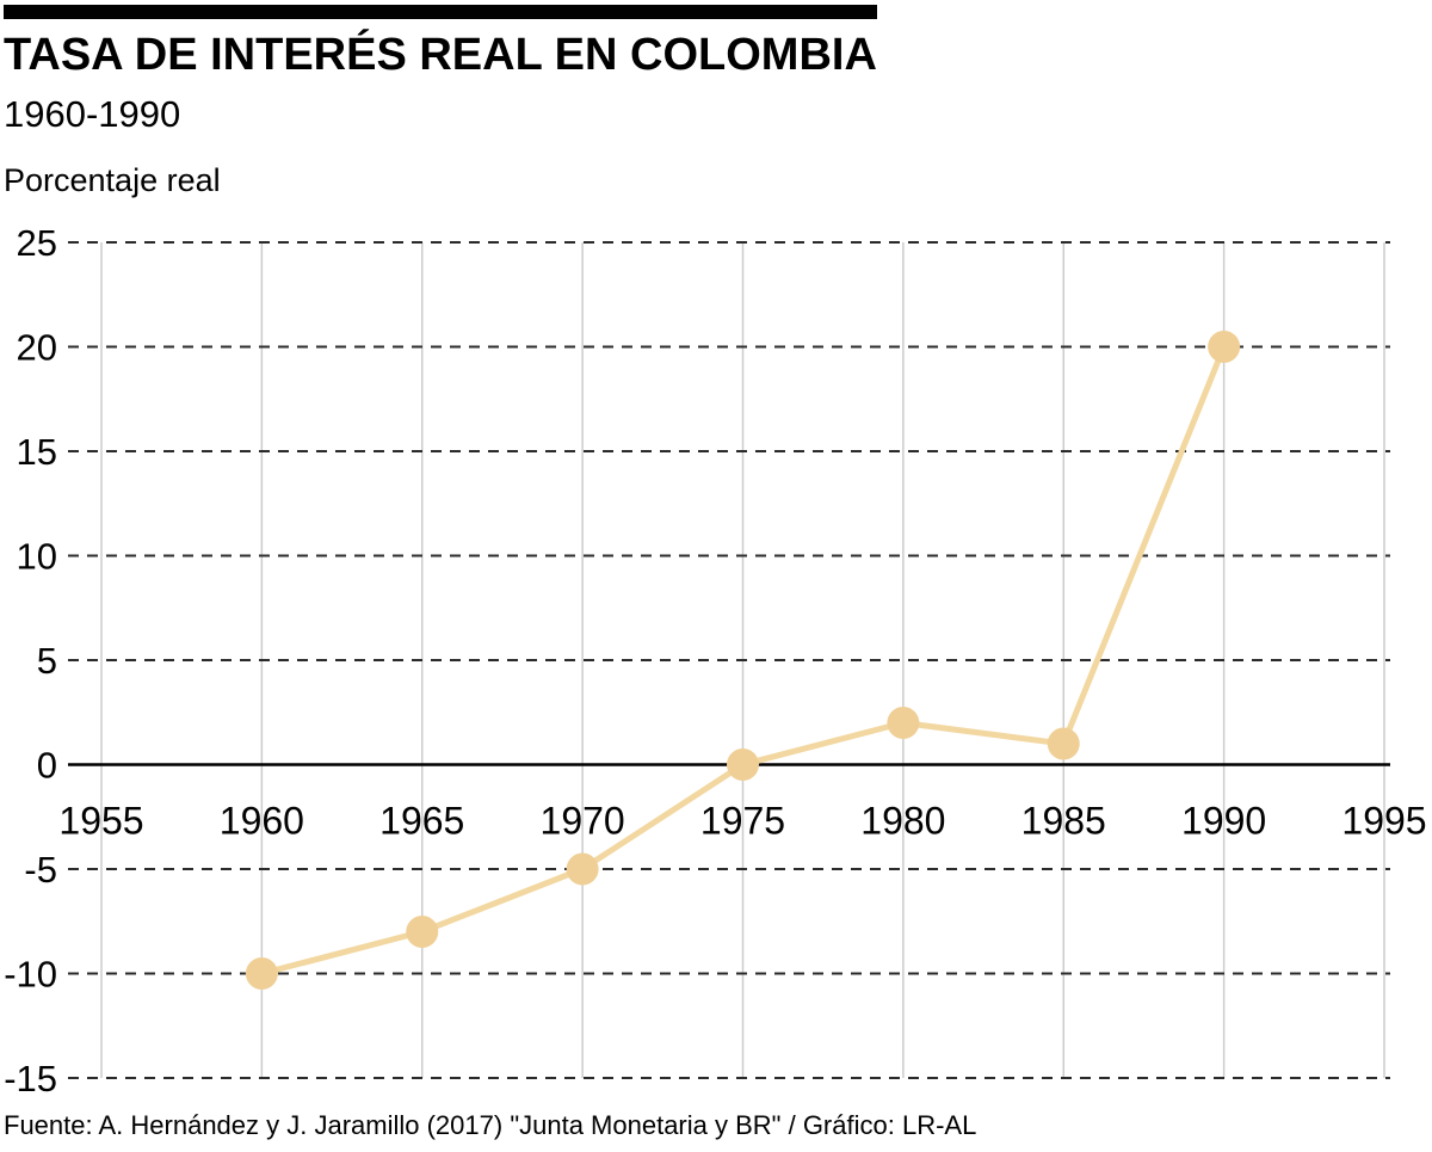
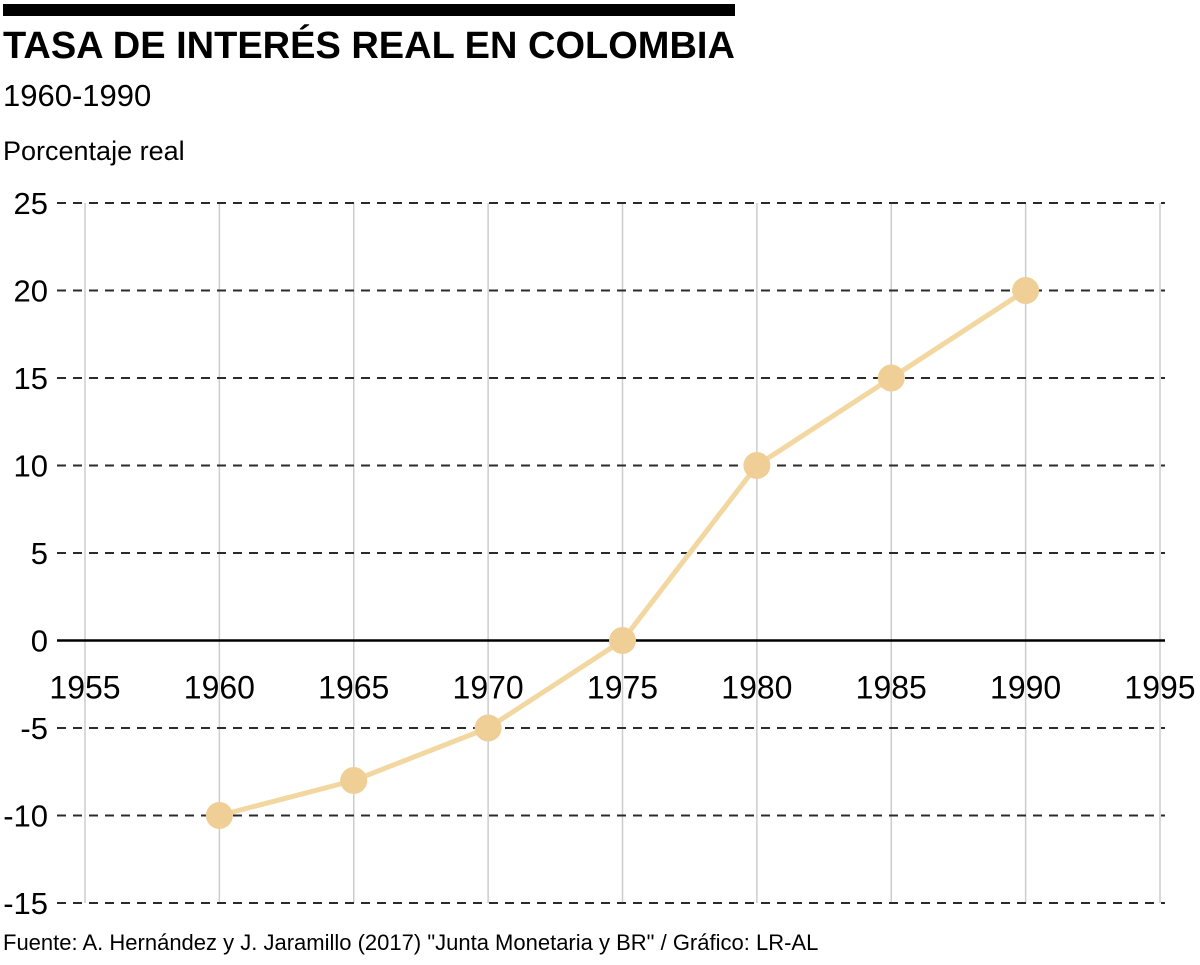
1980: 2 -> 10
1985: 1 -> 15
